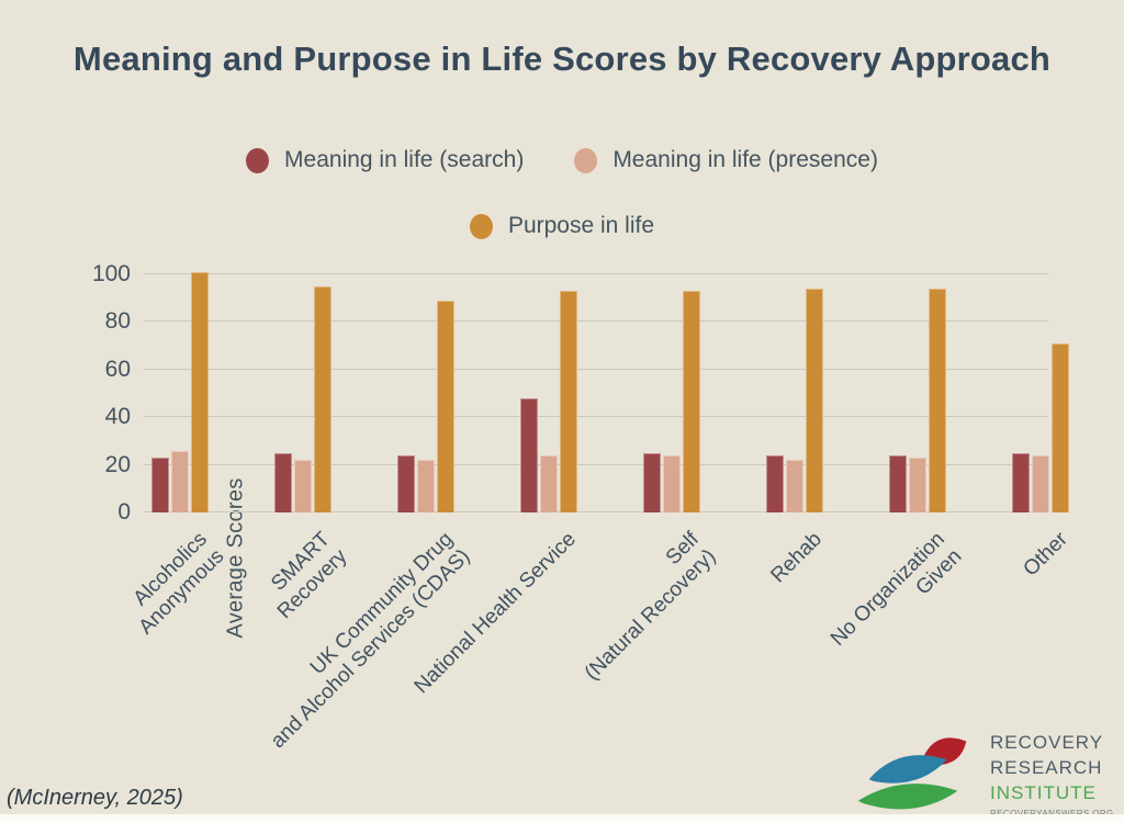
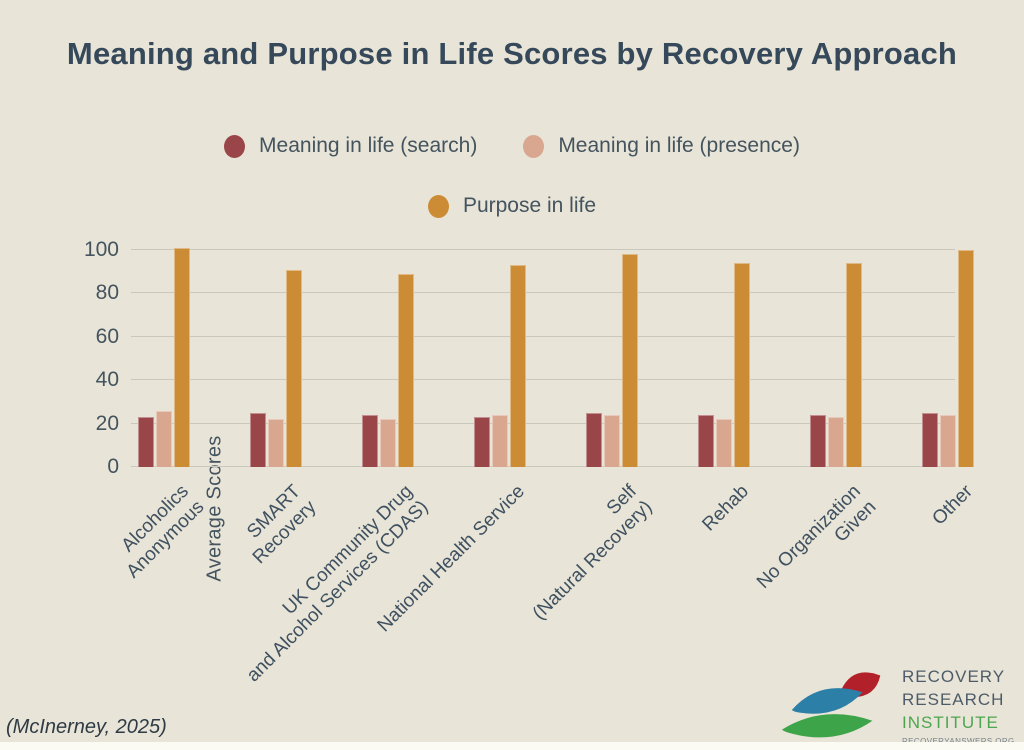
Purpose in life/SMART Recovery: 95 -> 91
Meaning in life (search)/National Health Service: 48 -> 23
Purpose in life/Self (Natural Recovery): 93 -> 98
Purpose in life/Other: 71 -> 100
